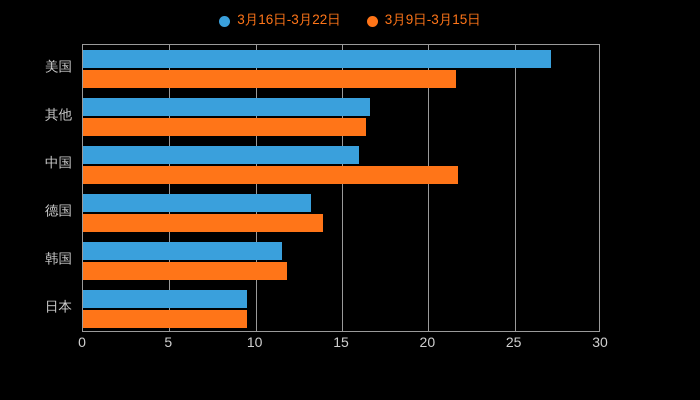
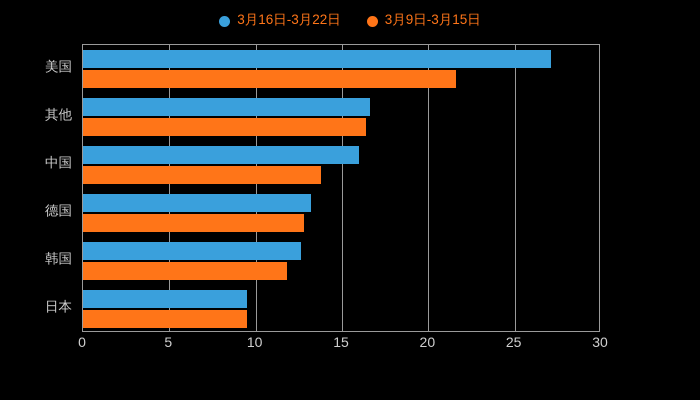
3月9日-3月15日/中国: 21.7 -> 13.8
3月9日-3月15日/德国: 13.9 -> 12.8
3月16日-3月22日/韩国: 11.5 -> 12.6
